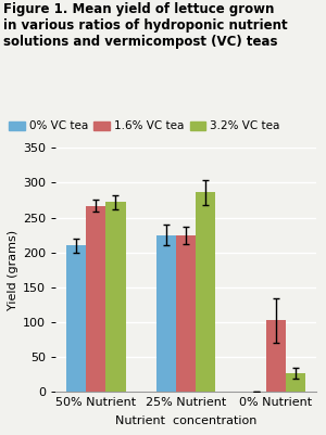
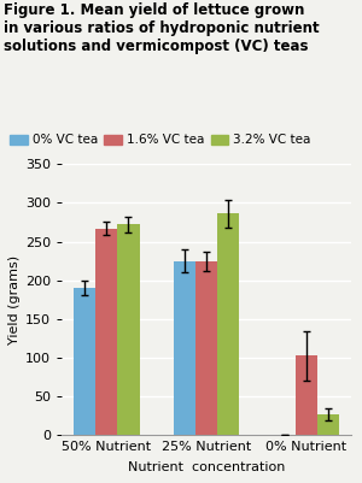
0% VC tea/50% Nutrient: 210 -> 190
